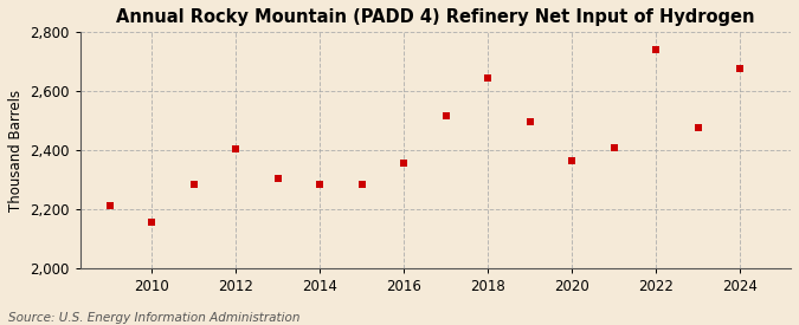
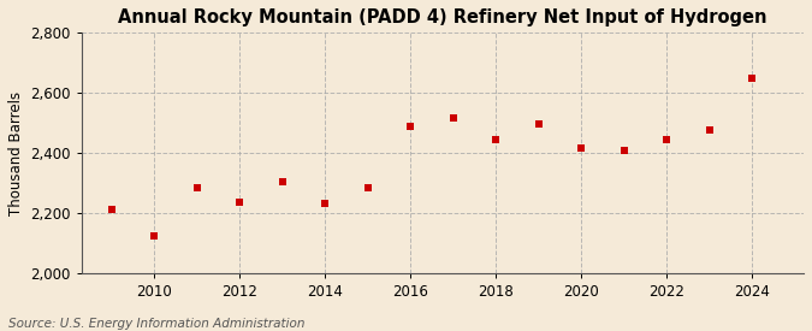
2010: 2,155 -> 2,125
2012: 2,405 -> 2,235
2014: 2,285 -> 2,230
2016: 2,355 -> 2,490
2018: 2,645 -> 2,445
2020: 2,365 -> 2,415
2022: 2,740 -> 2,445
2024: 2,675 -> 2,650
